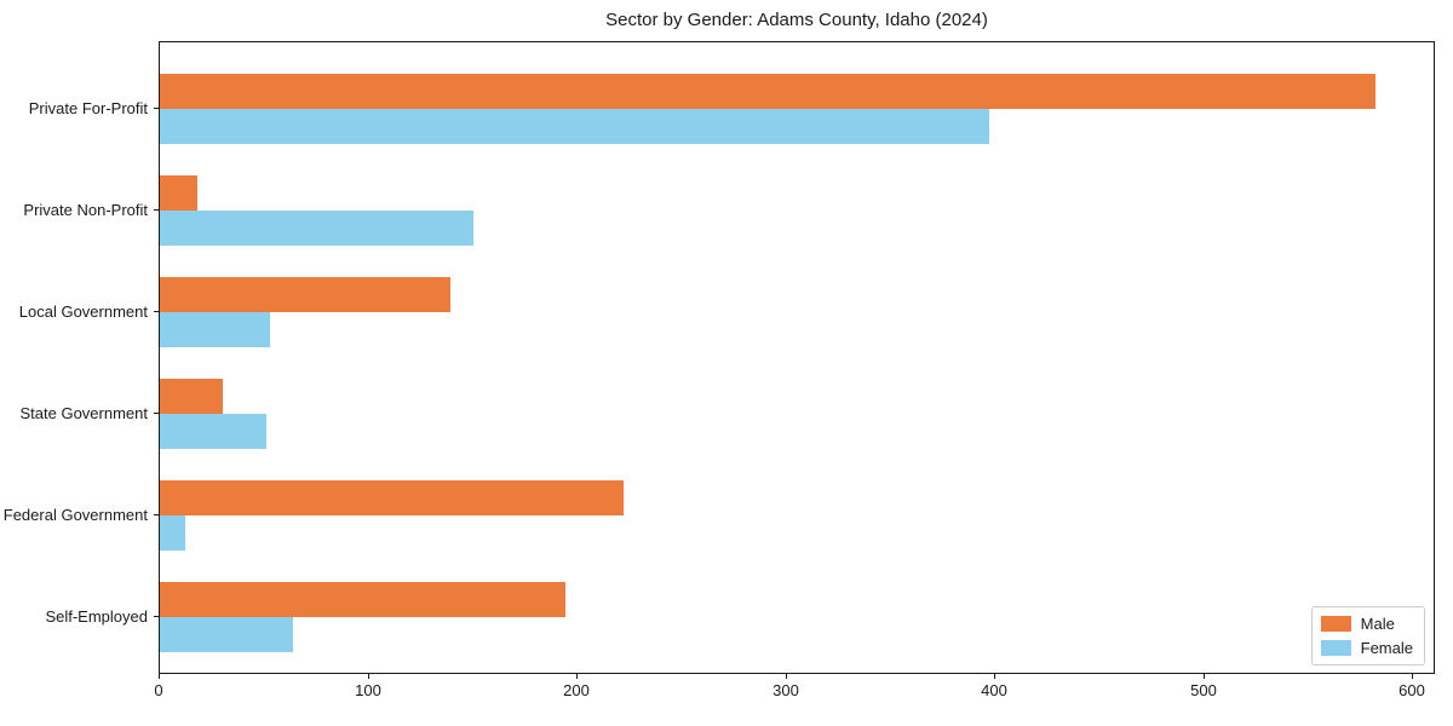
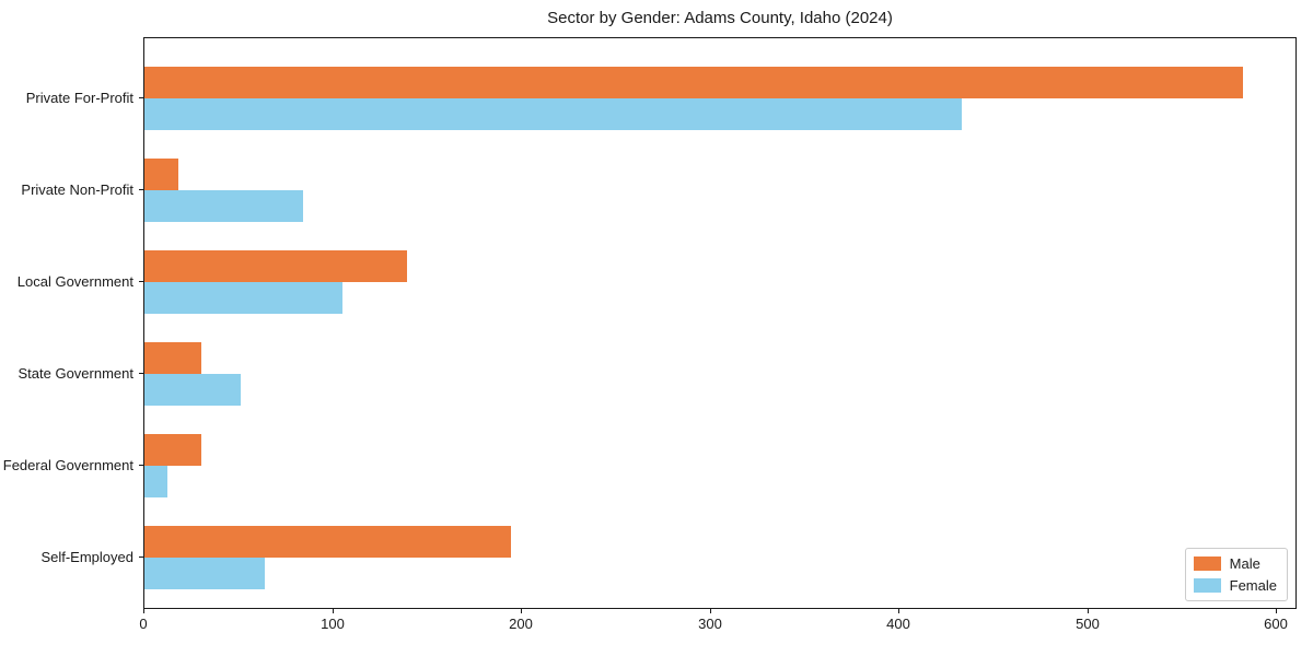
Female/Private For-Profit: 397 -> 433
Female/Private Non-Profit: 150 -> 84
Female/Local Government: 53 -> 105
Male/Federal Government: 222 -> 30
